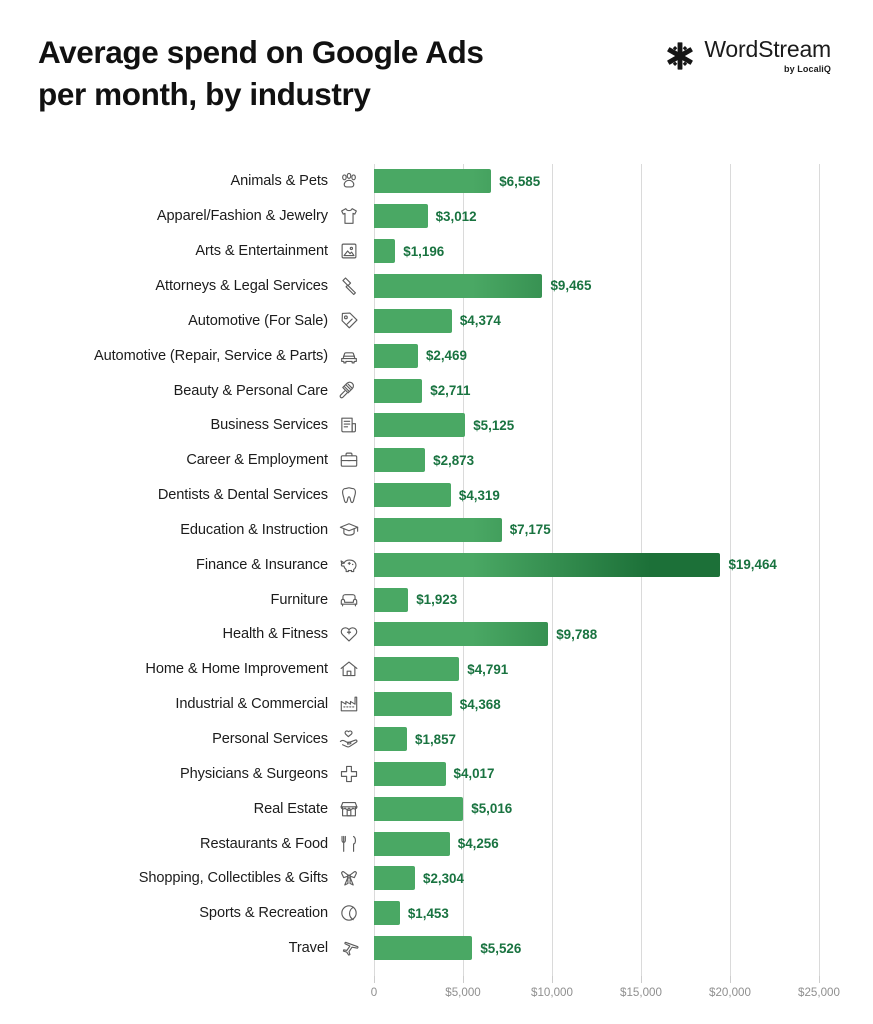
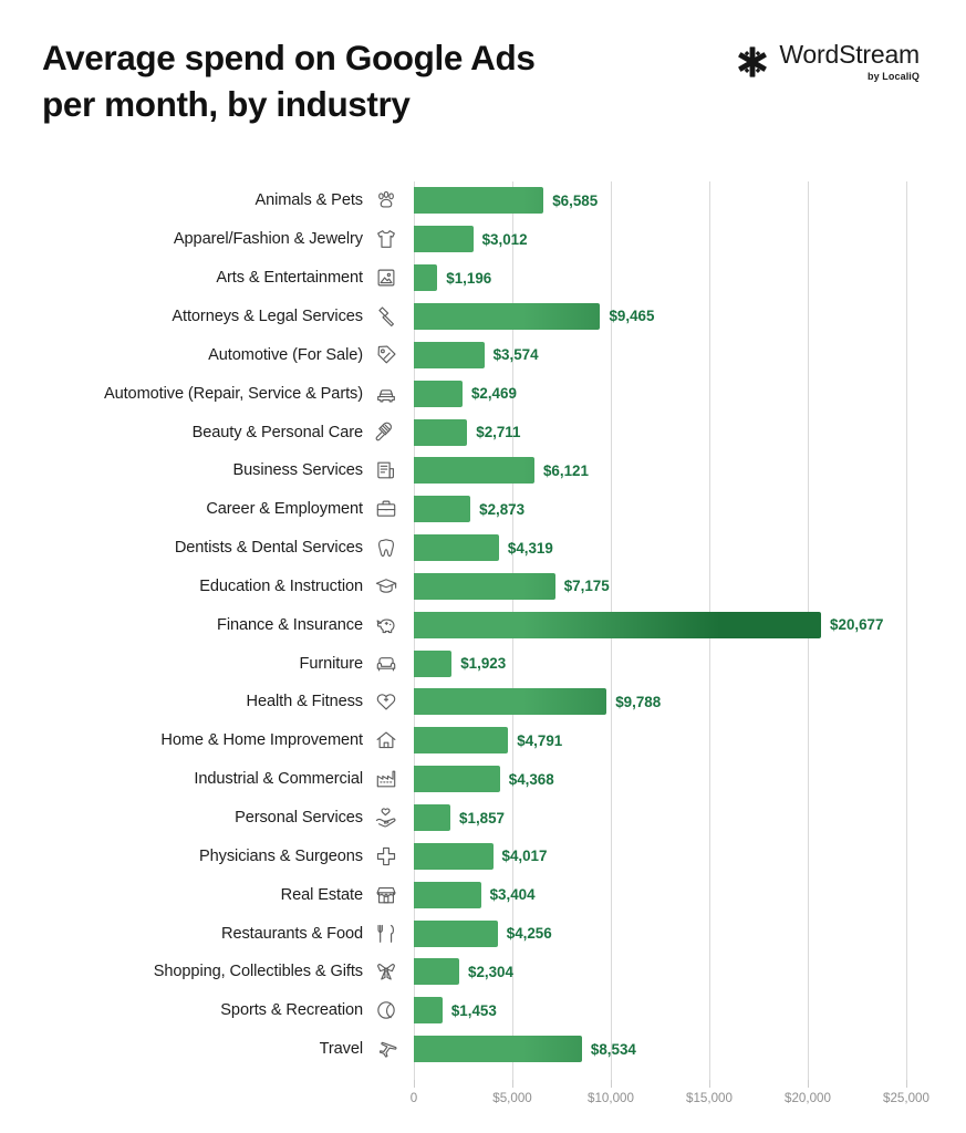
Automotive (For Sale): $4,374 -> $3,574
Business Services: $5,125 -> $6,121
Finance & Insurance: $19,464 -> $20,677
Real Estate: $5,016 -> $3,404
Travel: $5,526 -> $8,534
